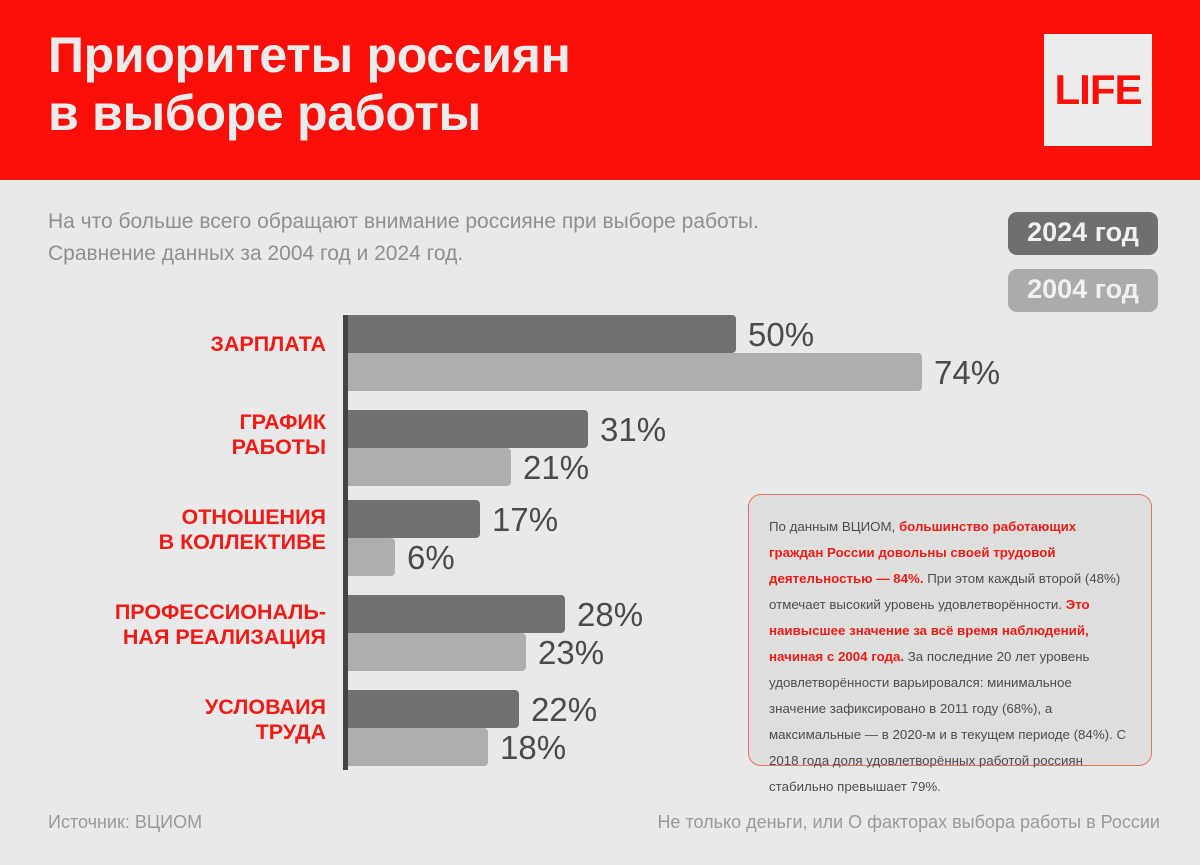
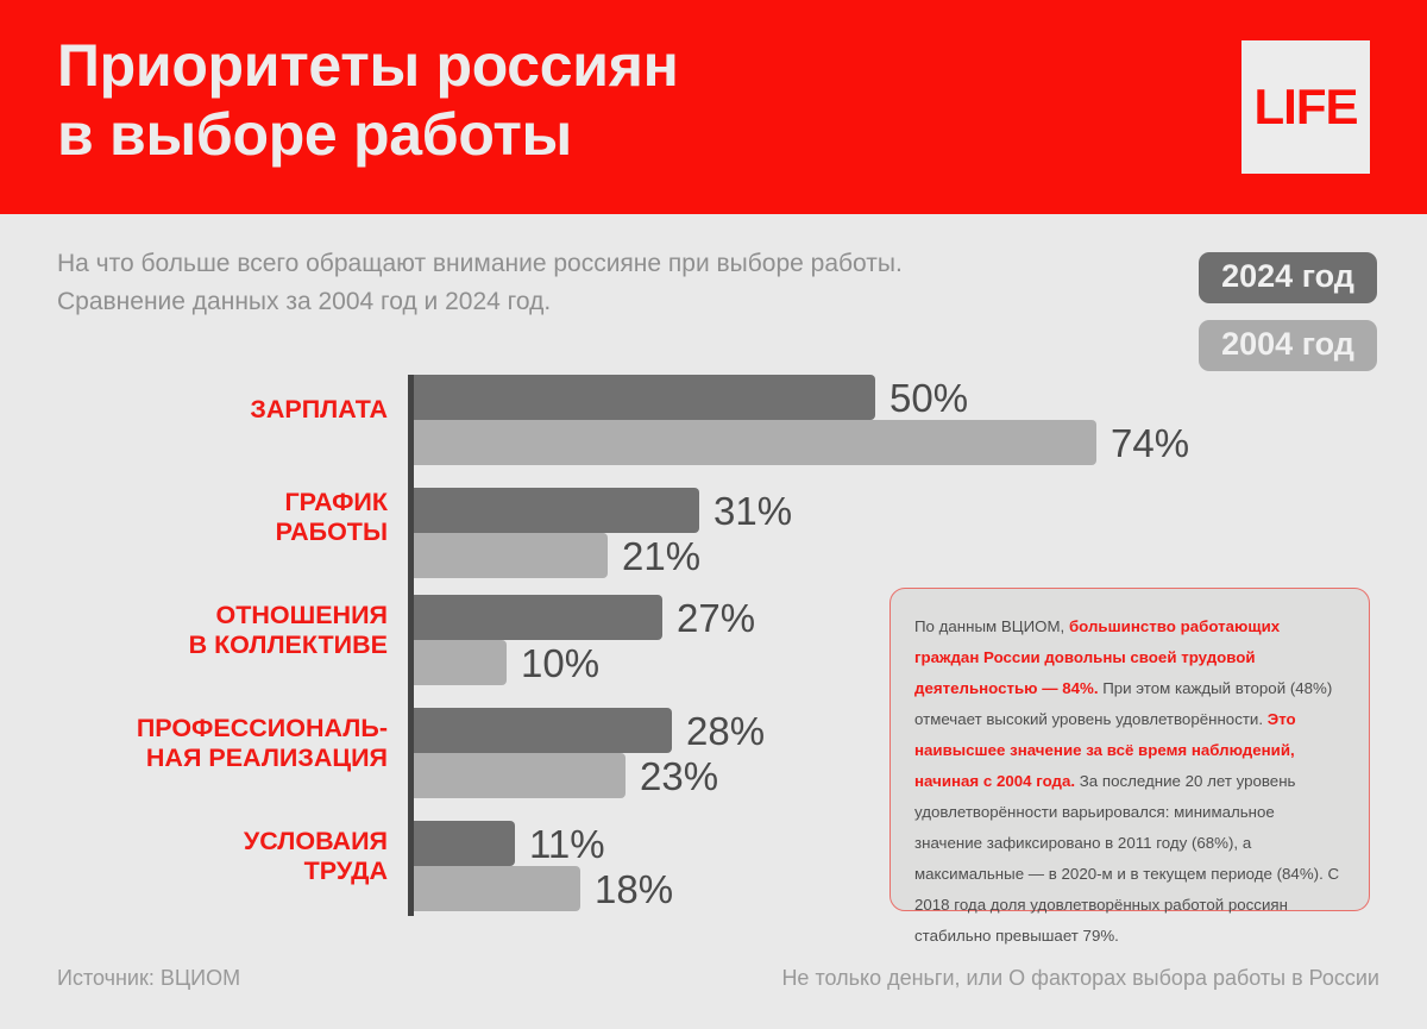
2024 год/ОТНОШЕНИЯ В КОЛЛЕКТИВЕ: 17% -> 27%
2004 год/ОТНОШЕНИЯ В КОЛЛЕКТИВЕ: 6% -> 10%
2024 год/УСЛОВАИЯ ТРУДА: 22% -> 11%
